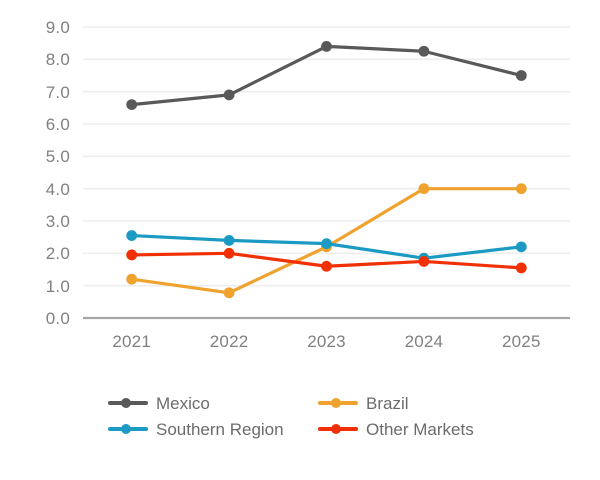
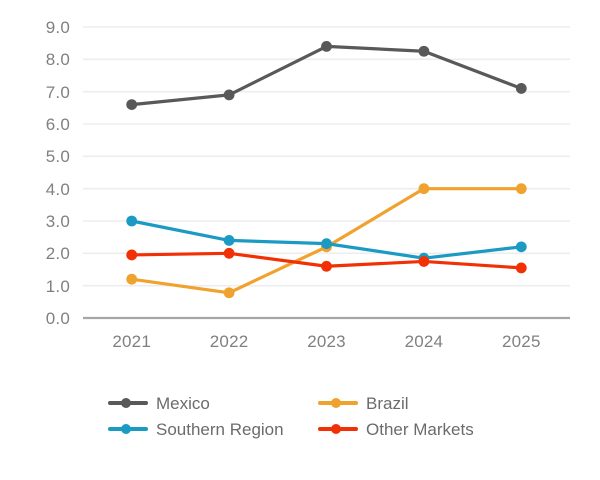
Southern Region/2021: 2.5 -> 3.0
Mexico/2025: 7.5 -> 7.1
